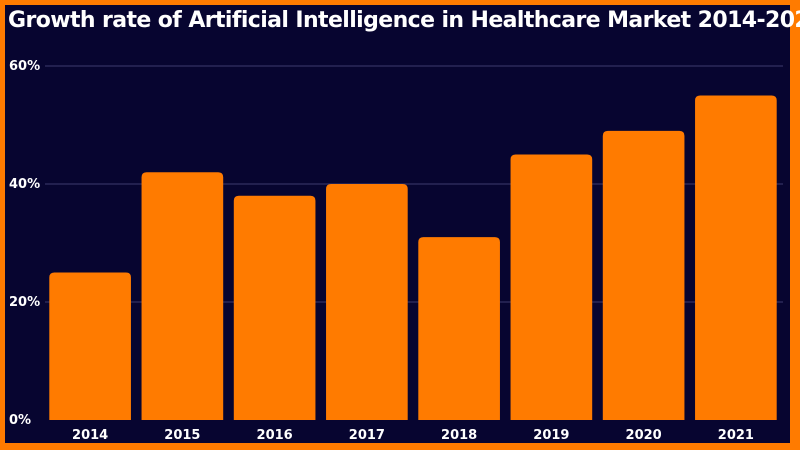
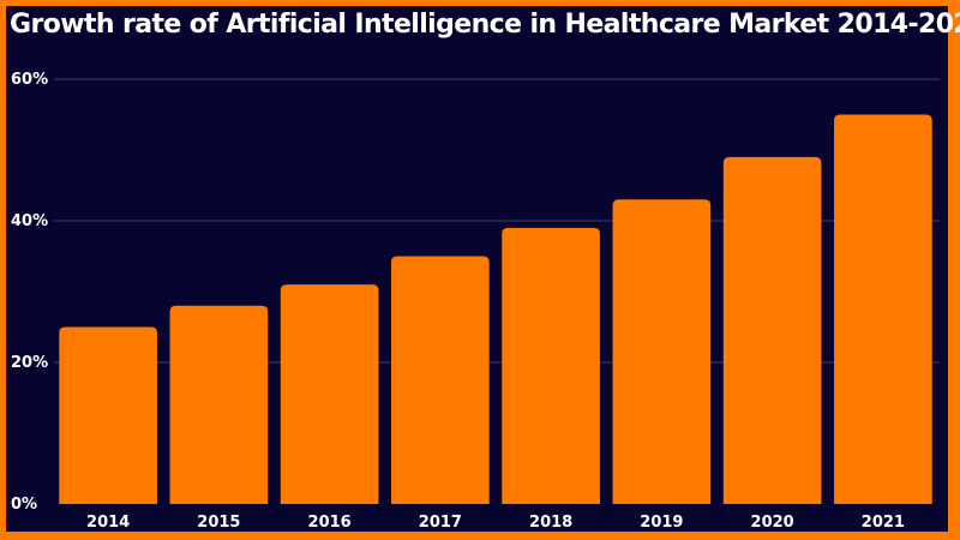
2015: 42% -> 28%
2016: 38% -> 31%
2017: 40% -> 35%
2018: 31% -> 39%
2019: 45% -> 43%
